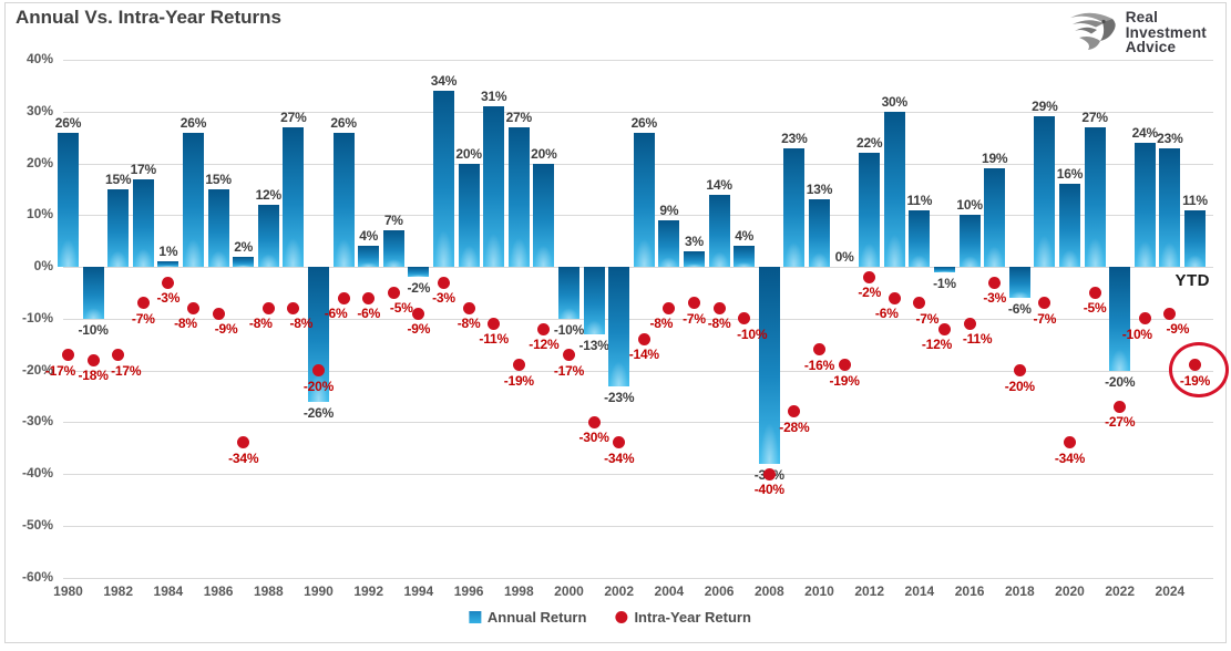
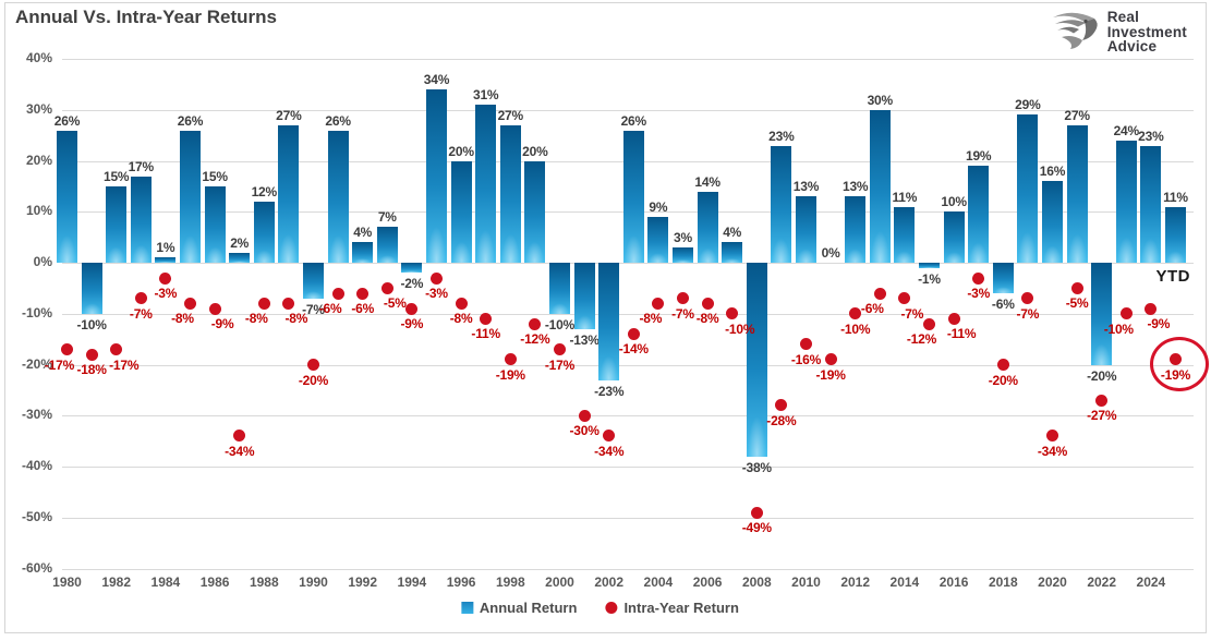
Annual Return/1990: -26% -> -7%
Intra-Year Return/2008: -40% -> -49%
Annual Return/2012: 22% -> 13%
Intra-Year Return/2012: -2% -> -10%
